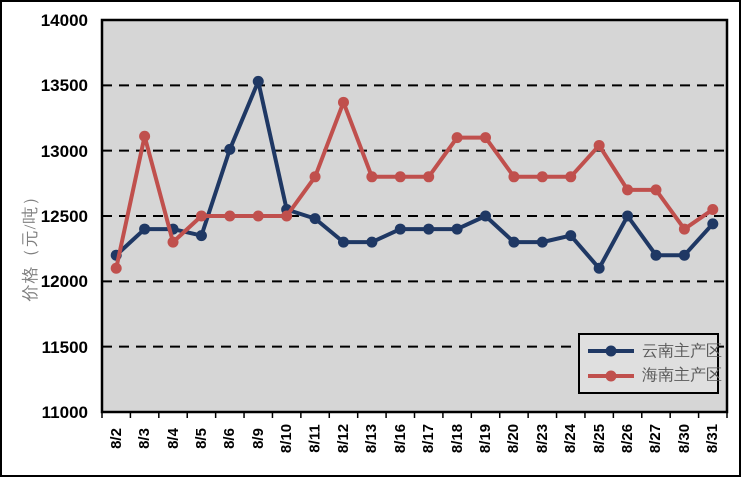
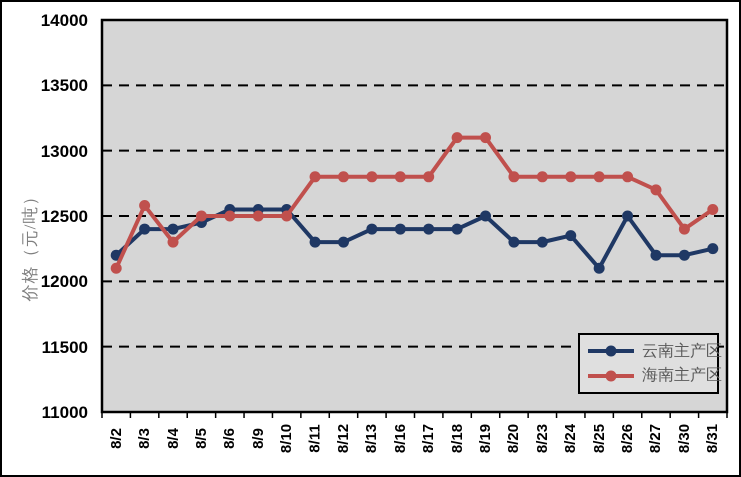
海南主产区/8/3: 13110 -> 12580
云南主产区/8/5: 12350 -> 12450
云南主产区/8/6: 13010 -> 12550
云南主产区/8/9: 13530 -> 12550
云南主产区/8/11: 12480 -> 12300
海南主产区/8/12: 13370 -> 12800
云南主产区/8/13: 12300 -> 12400
海南主产区/8/25: 13040 -> 12800
海南主产区/8/26: 12700 -> 12800
云南主产区/8/31: 12440 -> 12250
